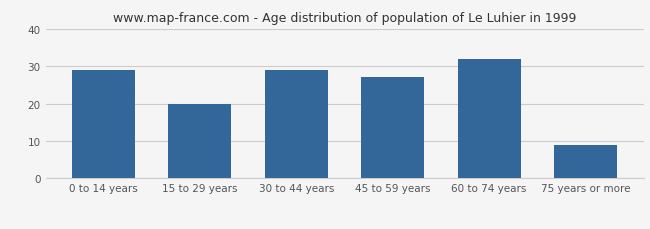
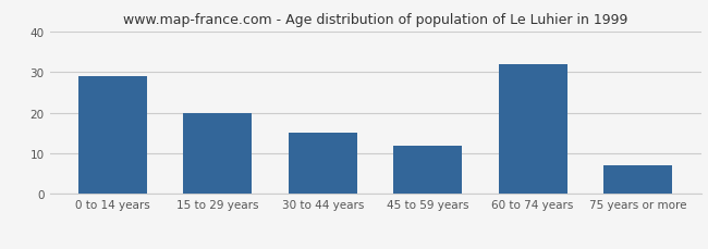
30 to 44 years: 29 -> 15
45 to 59 years: 27 -> 12
75 years or more: 9 -> 7
